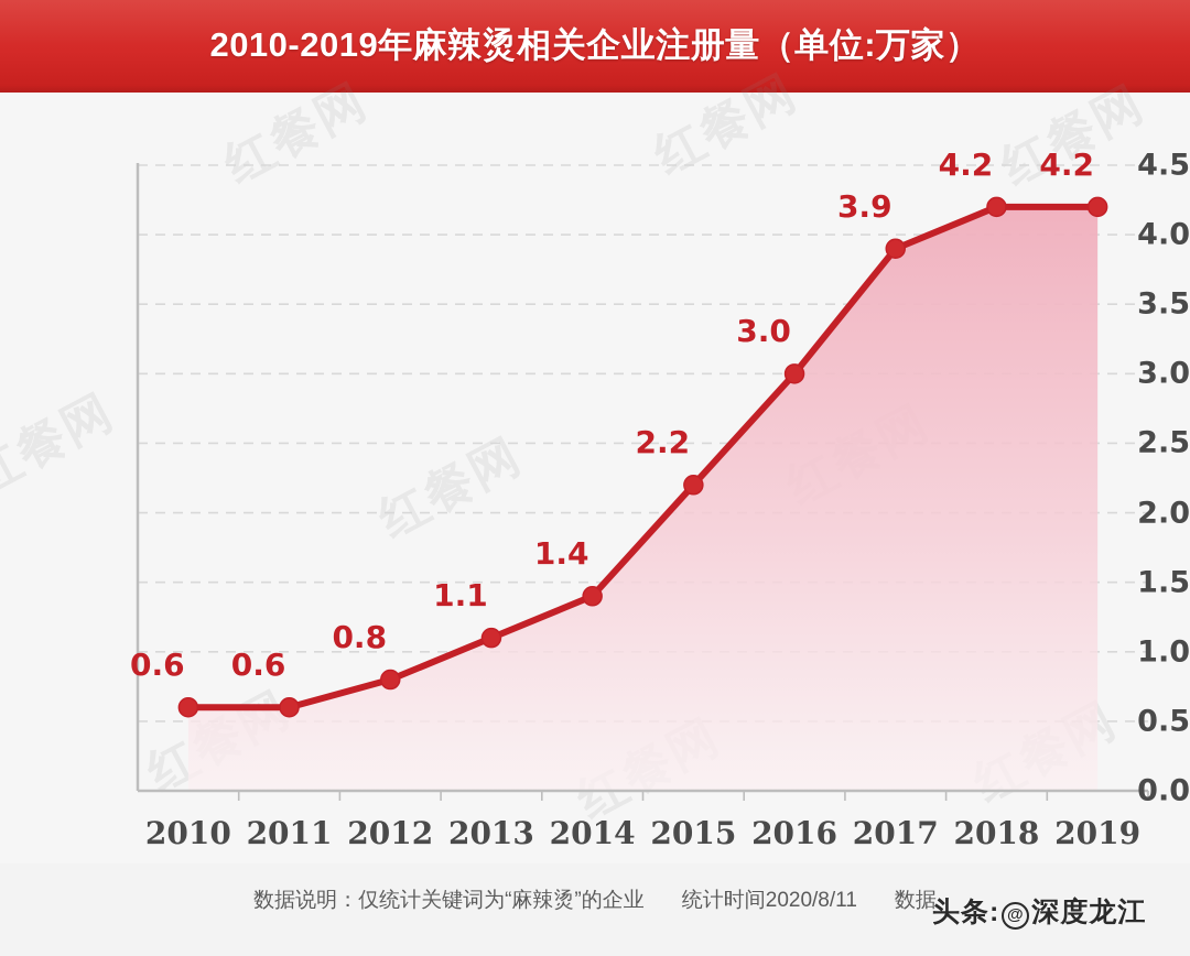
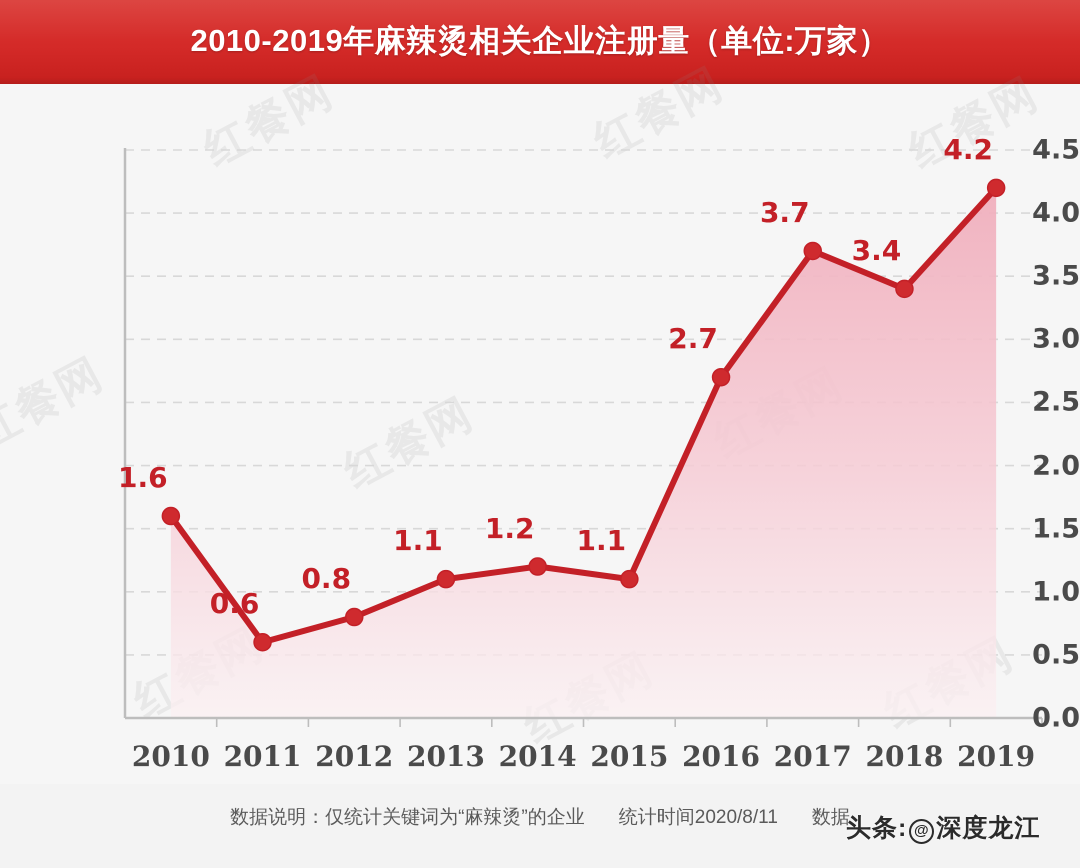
2010: 0.6 -> 1.6
2014: 1.4 -> 1.2
2015: 2.2 -> 1.1
2016: 3.0 -> 2.7
2017: 3.9 -> 3.7
2018: 4.2 -> 3.4
